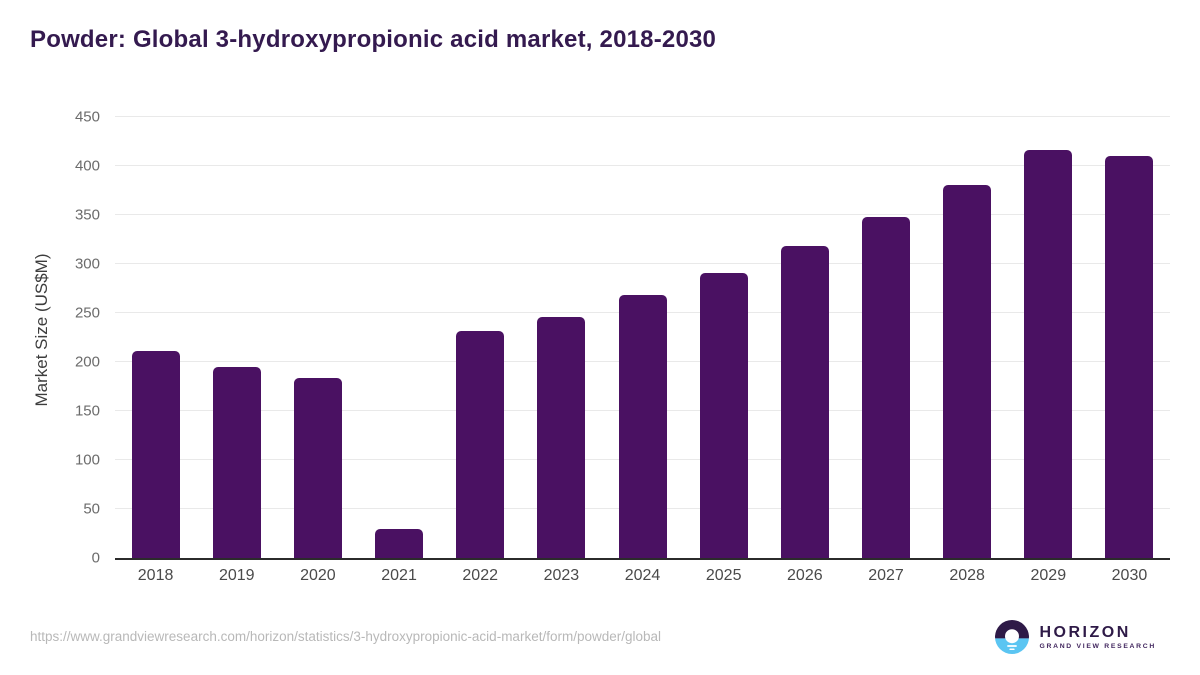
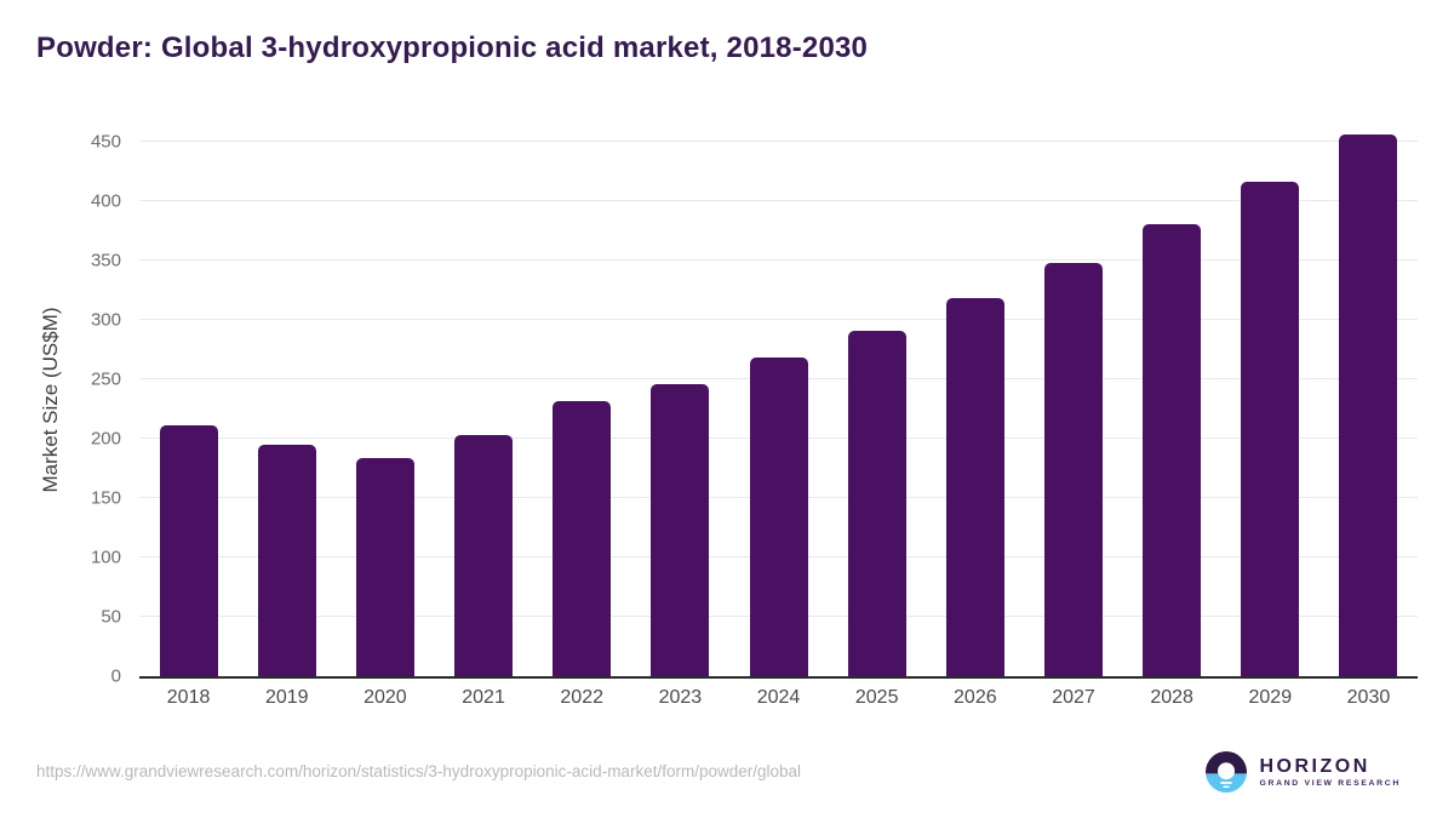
2021: 30 -> 200
2030: 410 -> 460
